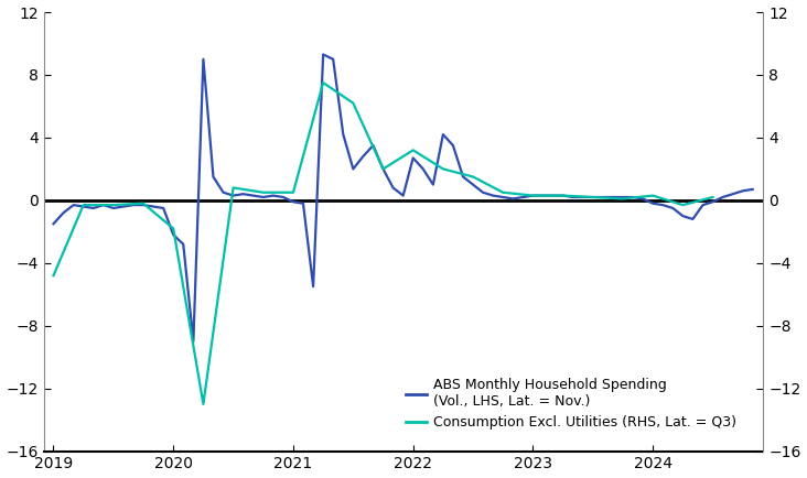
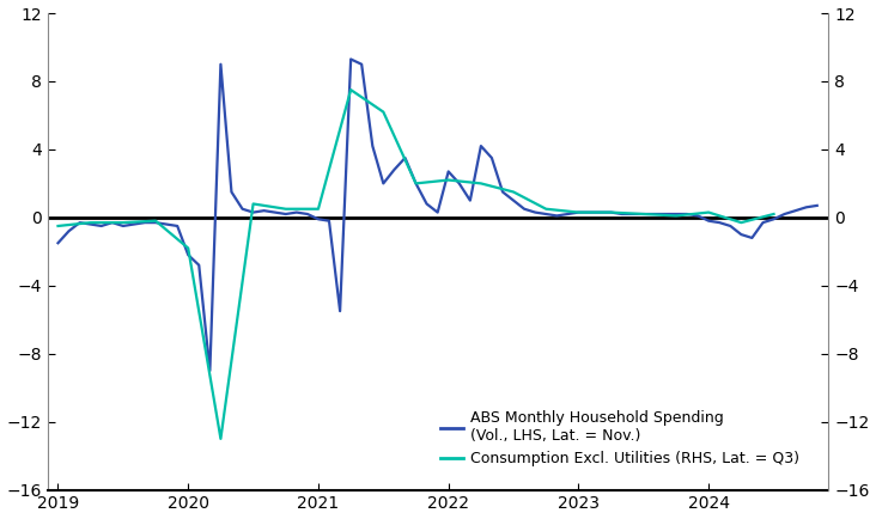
Consumption Excl. Utilities (RHS, Lat. = Q3)/2019: -4.8 -> -0.5
Consumption Excl. Utilities (RHS, Lat. = Q3)/2022: 3.2 -> 2.2
